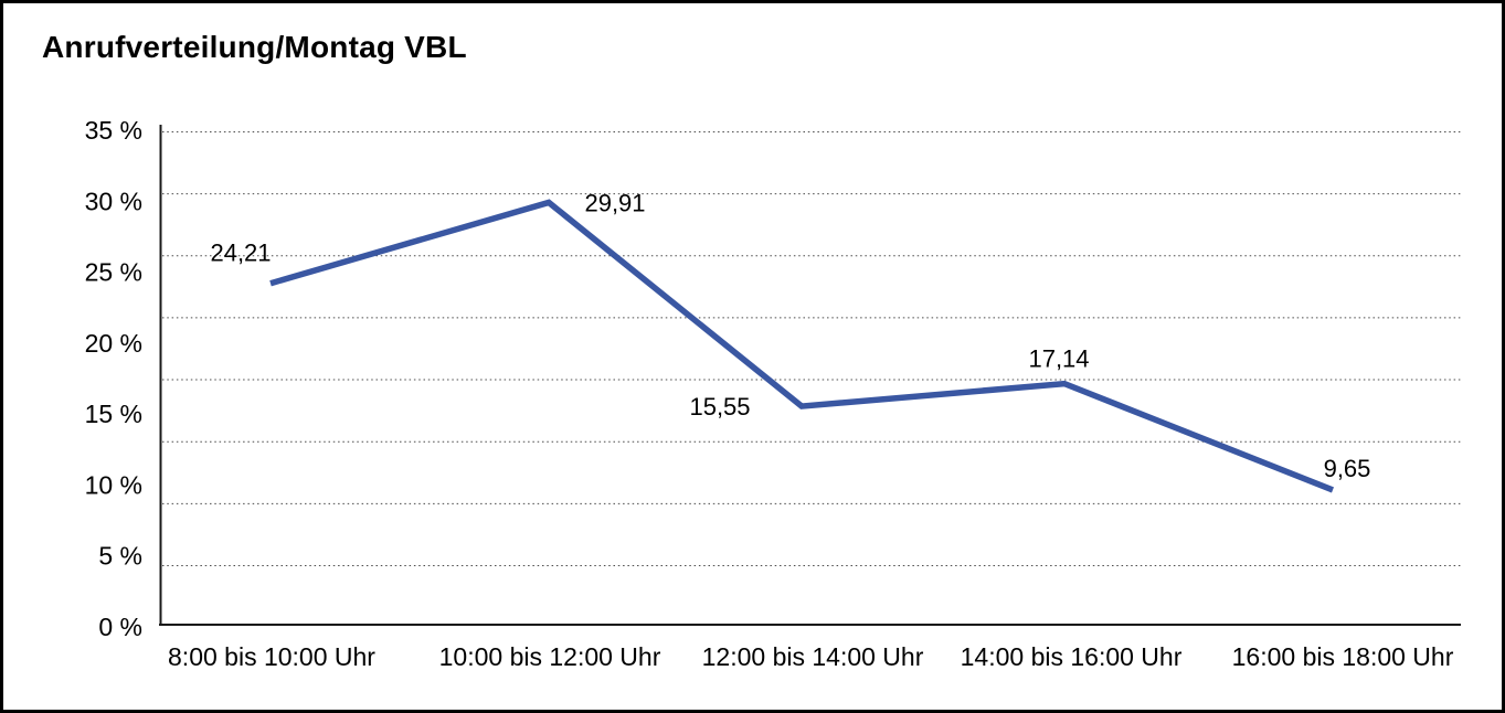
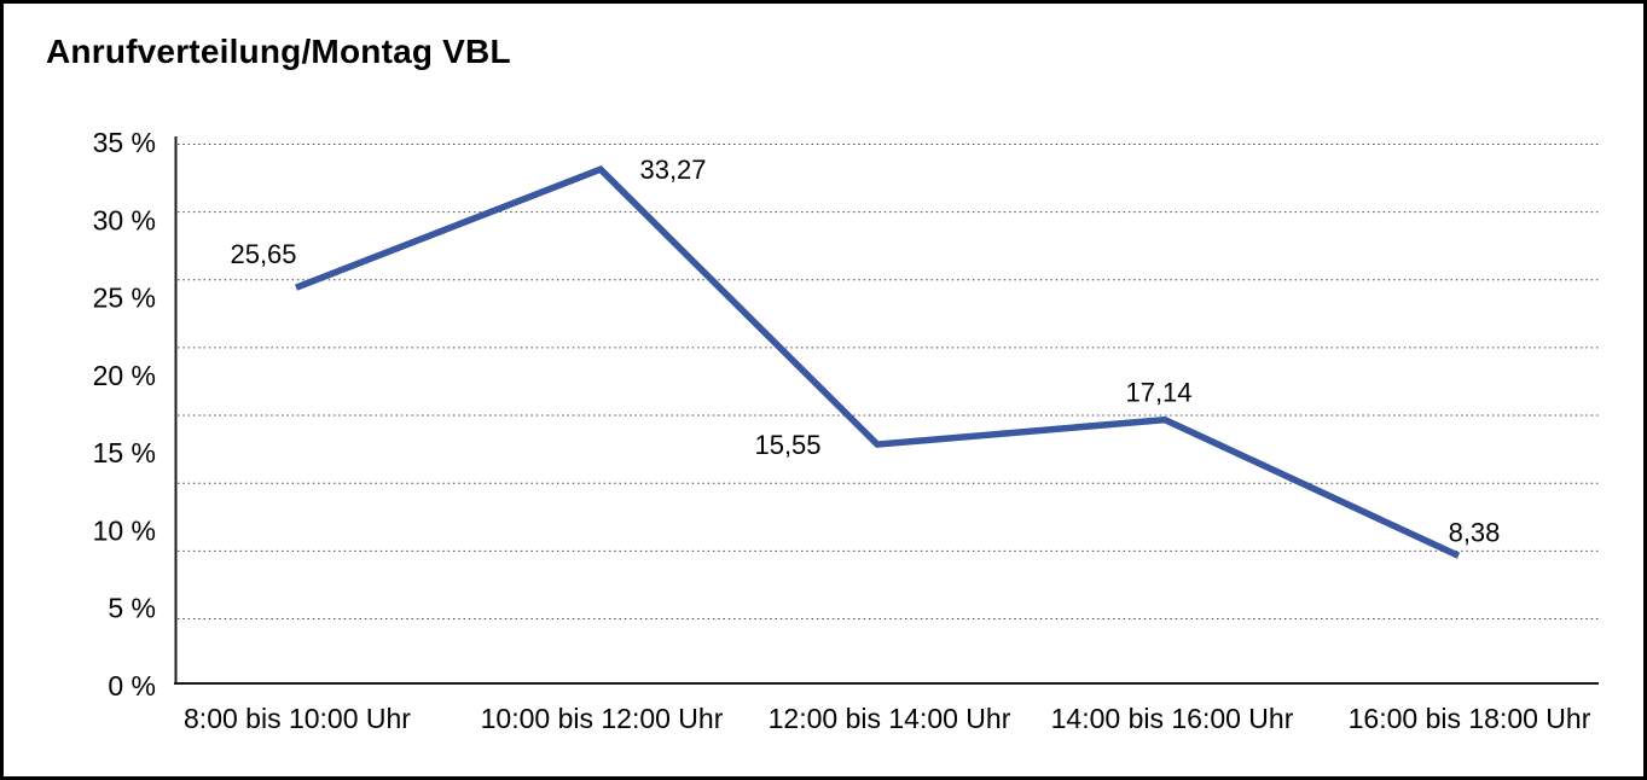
8:00 bis 10:00 Uhr: 24,21 -> 25,65
10:00 bis 12:00 Uhr: 29,91 -> 33,27
16:00 bis 18:00 Uhr: 9,65 -> 8,38
